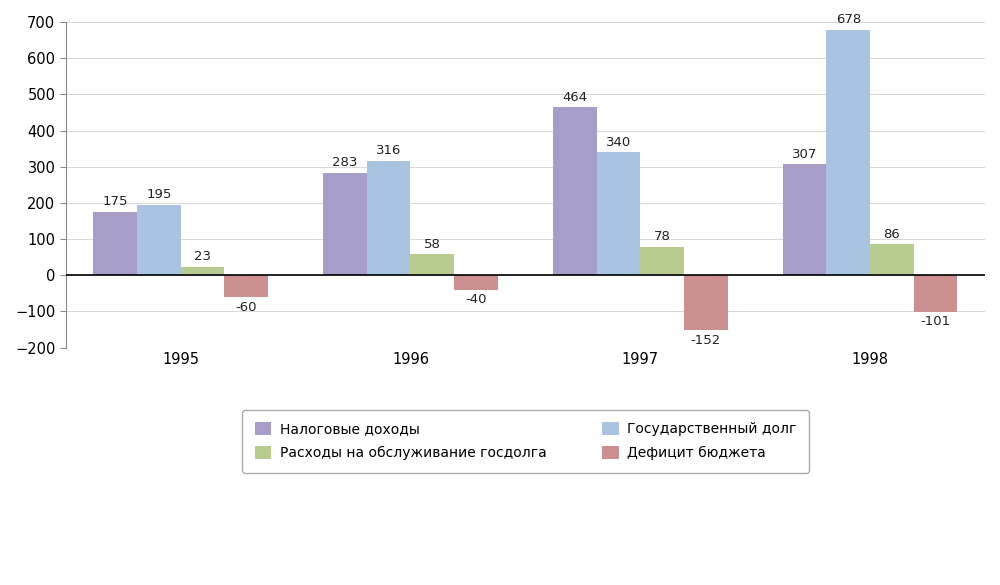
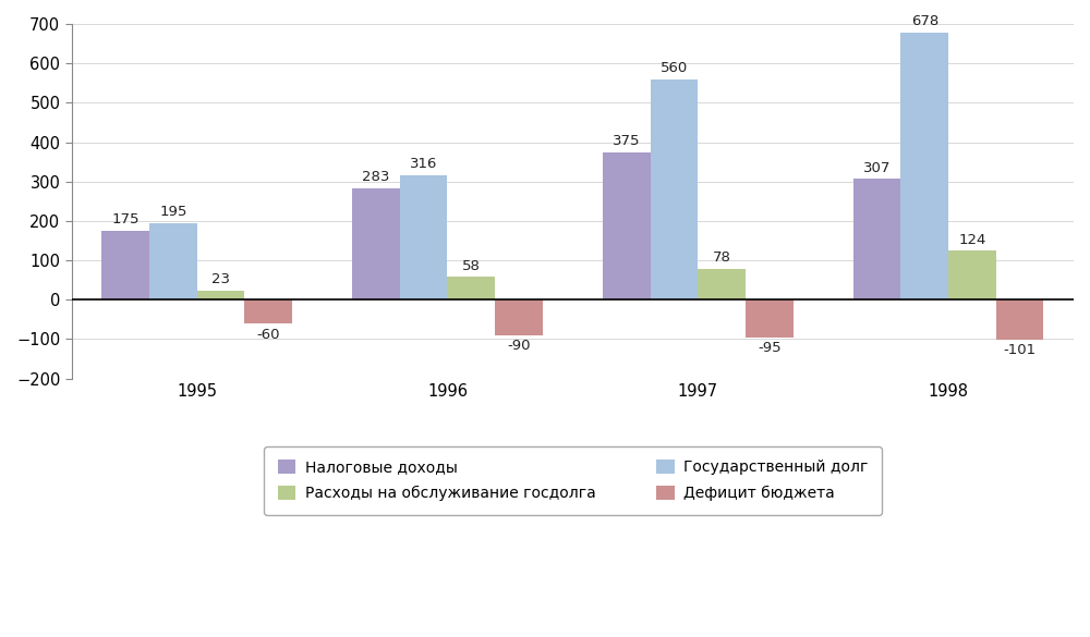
Дефицит бюджета/1996: -40 -> -90
Налоговые доходы/1997: 464 -> 375
Государственный долг/1997: 340 -> 560
Дефицит бюджета/1997: -152 -> -95
Расходы на обслуживание госдолга/1998: 86 -> 124
